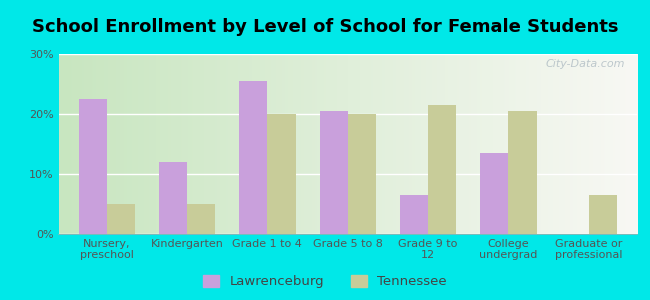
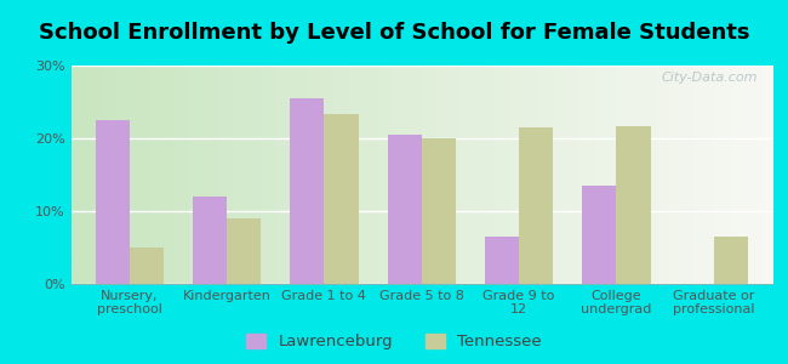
Tennessee/Kindergarten: 5.0% -> 9.0%
Tennessee/Grade 1 to 4: 20.0% -> 23.4%
Tennessee/College undergrad: 20.5% -> 21.6%
